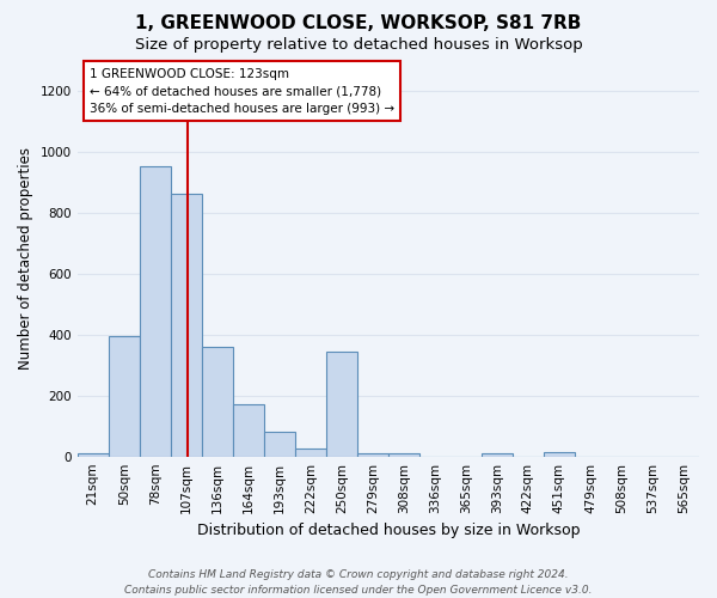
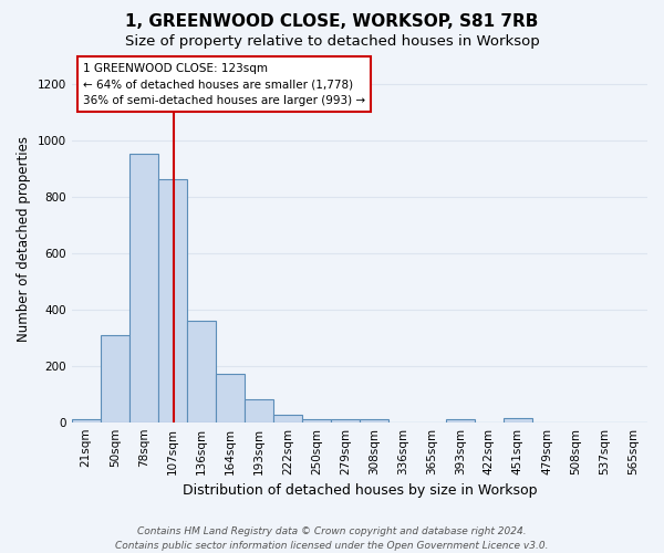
50sqm: 395 -> 310
250sqm: 345 -> 10
